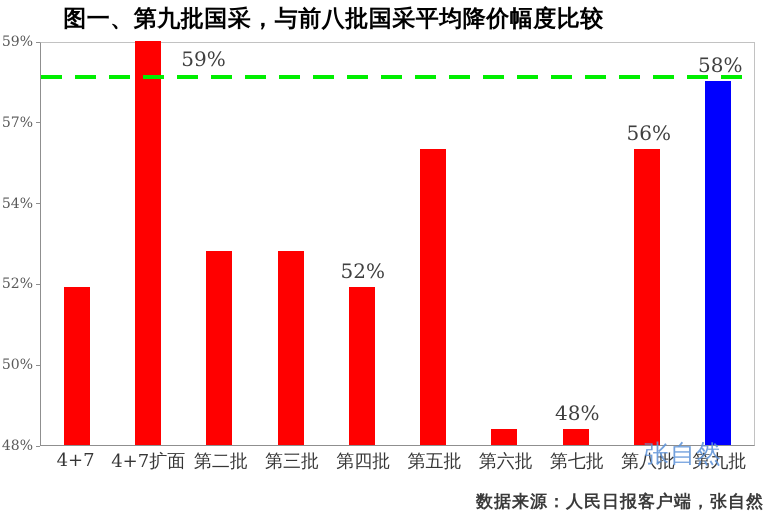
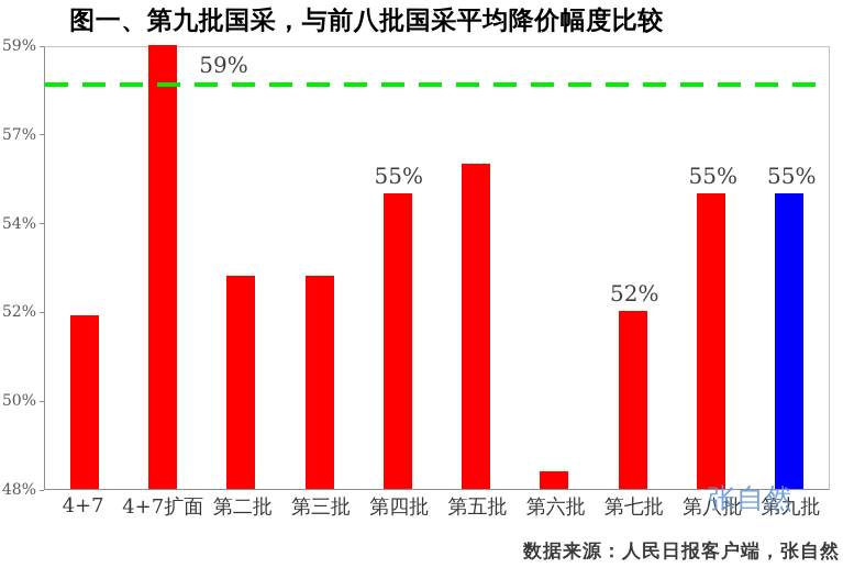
第四批: 52% -> 55%
第七批: 48% -> 52%
第八批: 56% -> 55%
第九批: 58% -> 55%
